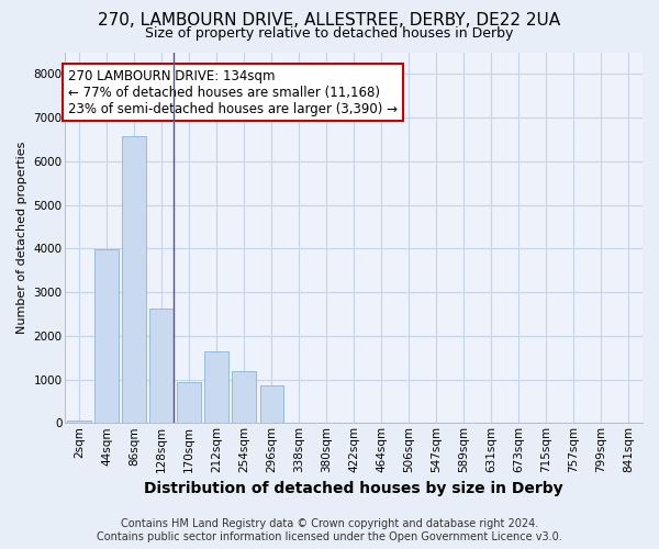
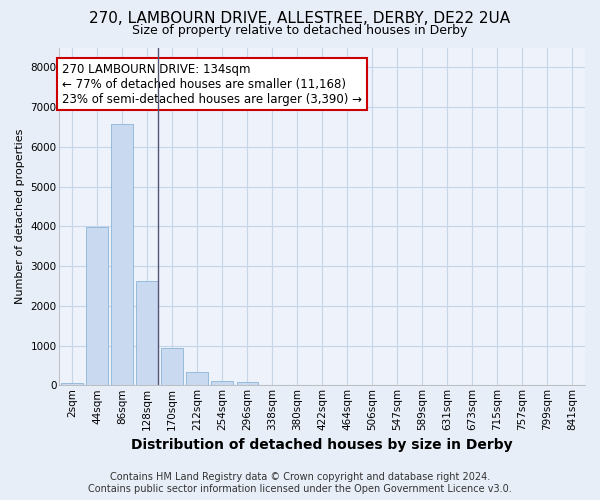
212sqm: 1650 -> 330
254sqm: 1200 -> 110
296sqm: 850 -> 70
